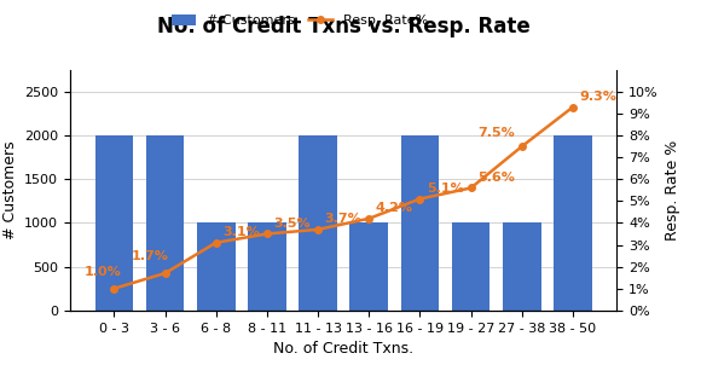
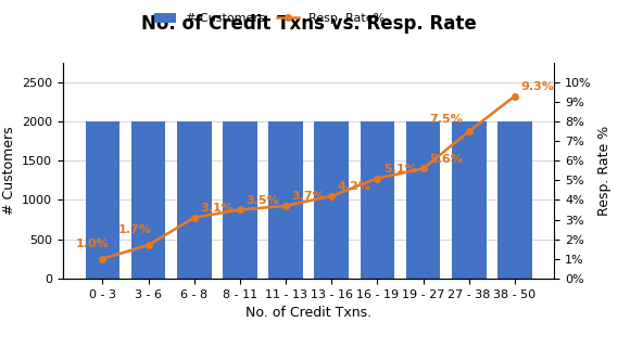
# Customers/6 - 8: 1000 -> 2000
# Customers/8 - 11: 1000 -> 2000
# Customers/13 - 16: 1000 -> 2000
# Customers/19 - 27: 1000 -> 2000
# Customers/27 - 38: 1000 -> 2000
